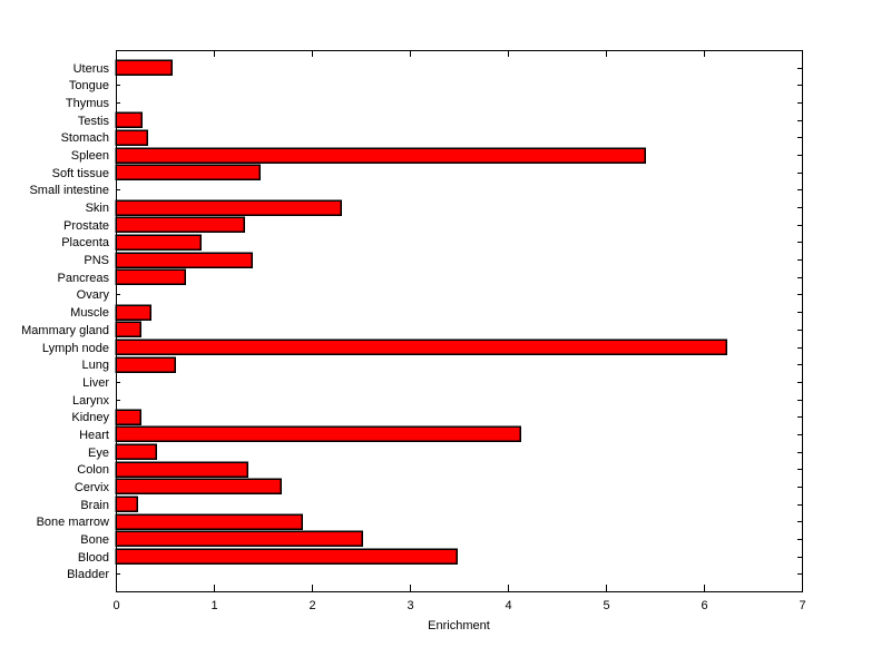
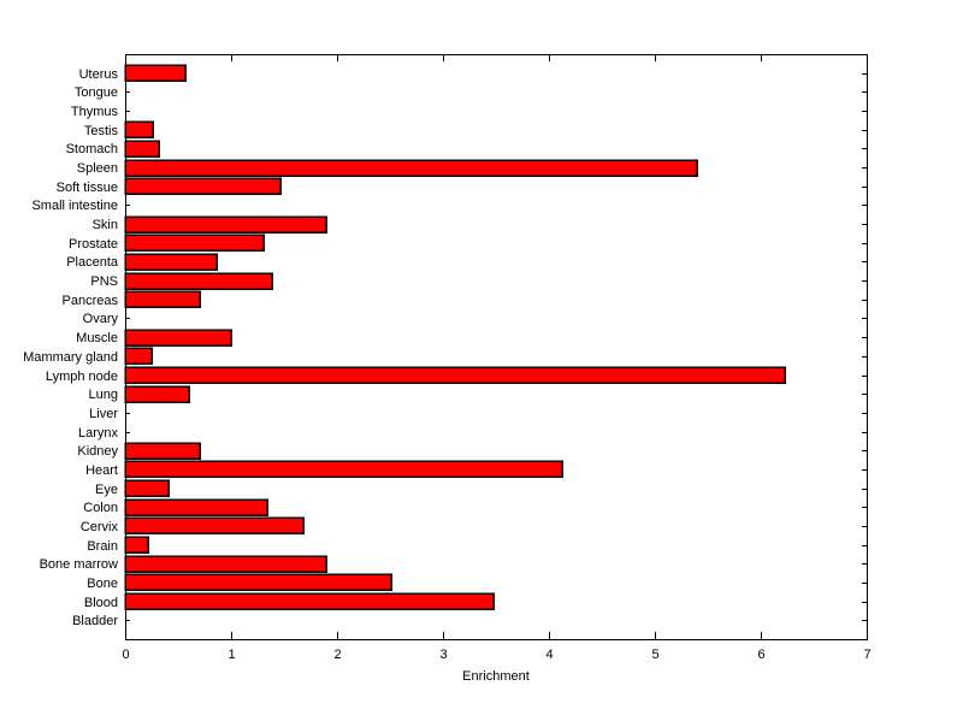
Skin: 2.3 -> 1.9
Muscle: 0.3 -> 1.0
Kidney: 0.2 -> 0.7
